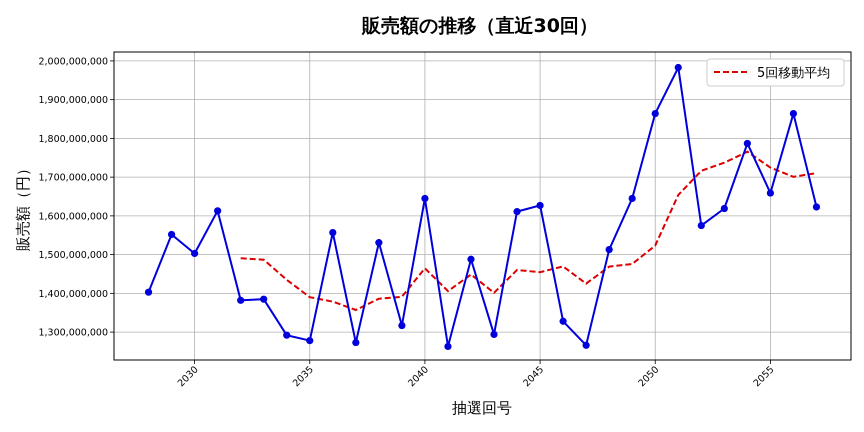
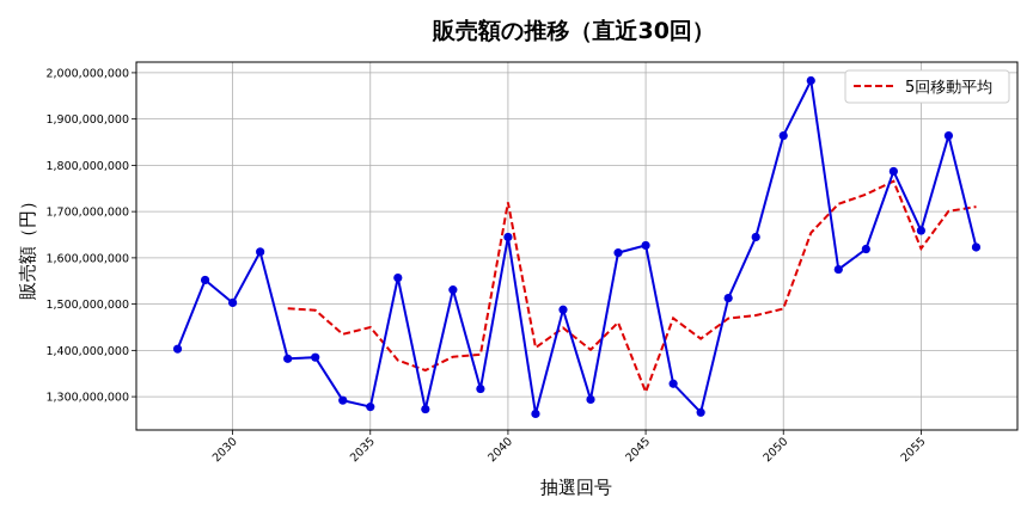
5回移動平均/2035: 1390000000 -> 1450000000
5回移動平均/2040: 1460000000 -> 1720000000
5回移動平均/2045: 1450000000 -> 1310000000
5回移動平均/2050: 1520000000 -> 1490000000
5回移動平均/2055: 1720000000 -> 1620000000
